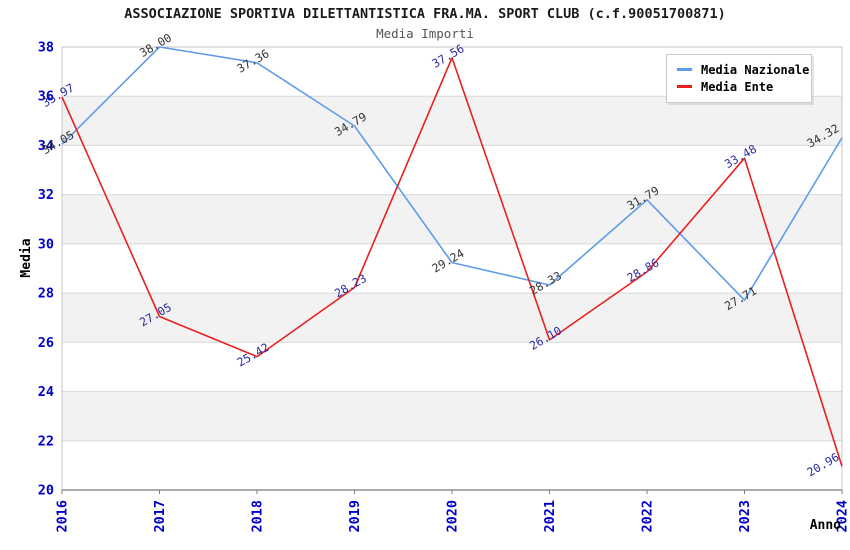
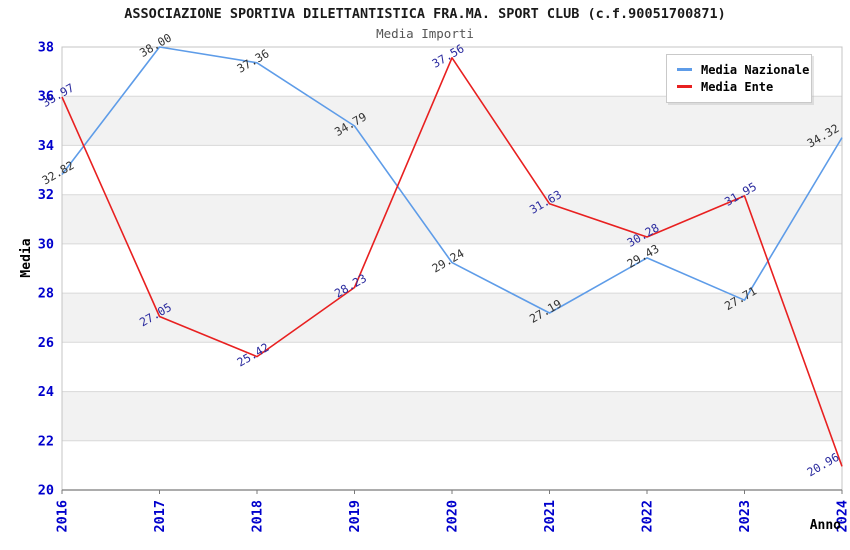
Media Nazionale/2016: 34.05 -> 32.82
Media Nazionale/2021: 28.33 -> 27.19
Media Ente/2021: 26.10 -> 31.63
Media Nazionale/2022: 31.79 -> 29.43
Media Ente/2022: 28.86 -> 30.28
Media Ente/2023: 33.48 -> 31.95
